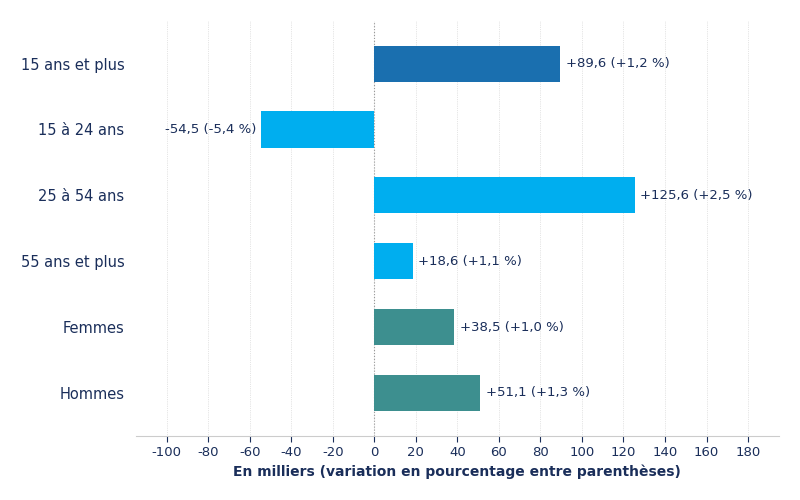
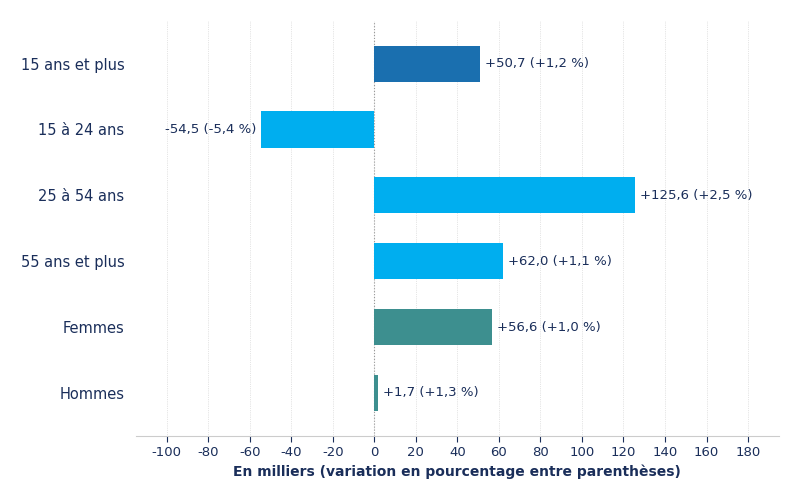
15 ans et plus: +89,6 -> +50,7
55 ans et plus: +18,6 -> +62,0
Femmes: +38,5 -> +56,6
Hommes: +51,1 -> +1,7
